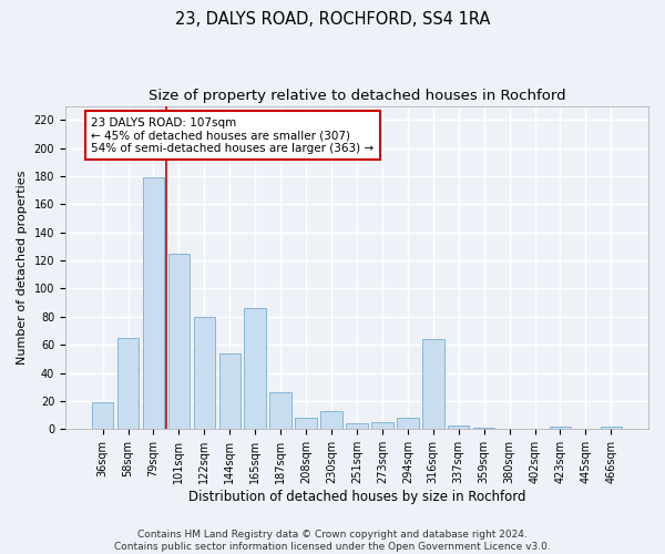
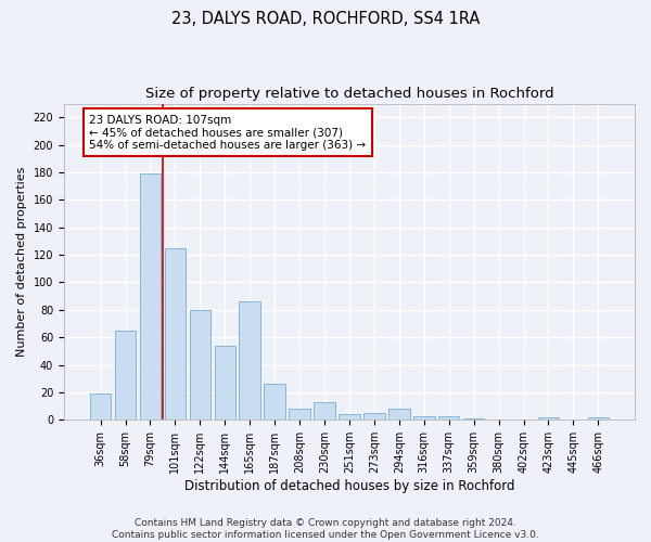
316sqm: 64 -> 3
